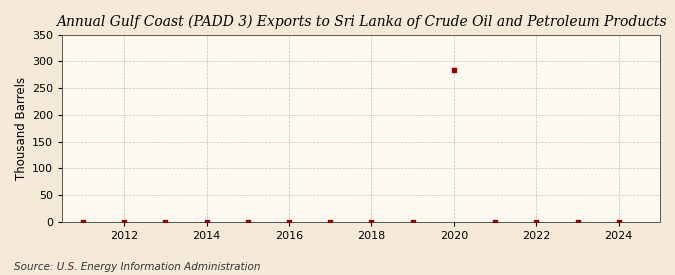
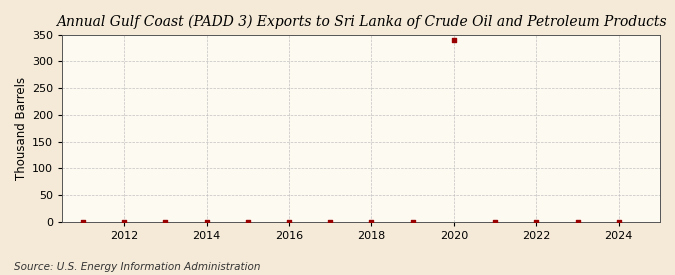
2020: 284 -> 341
